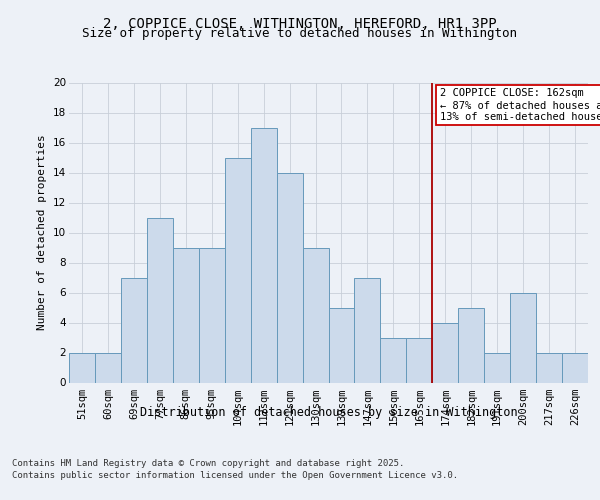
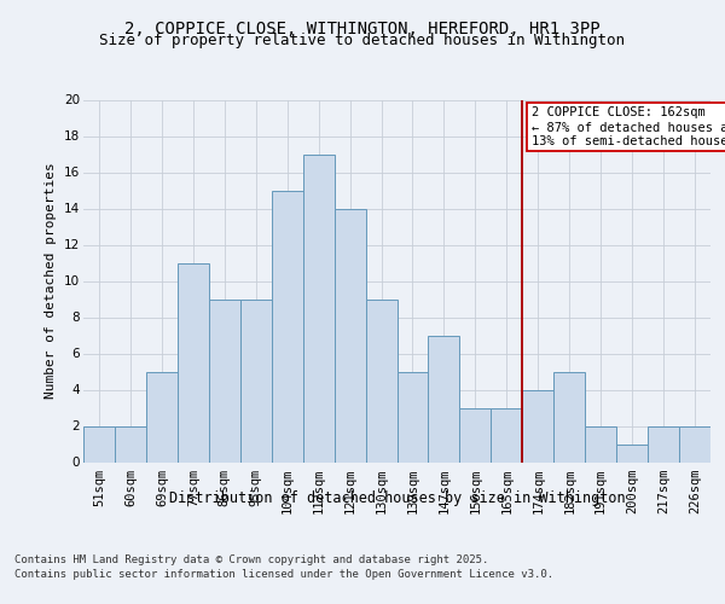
69sqm: 7 -> 5
200sqm: 6 -> 1
